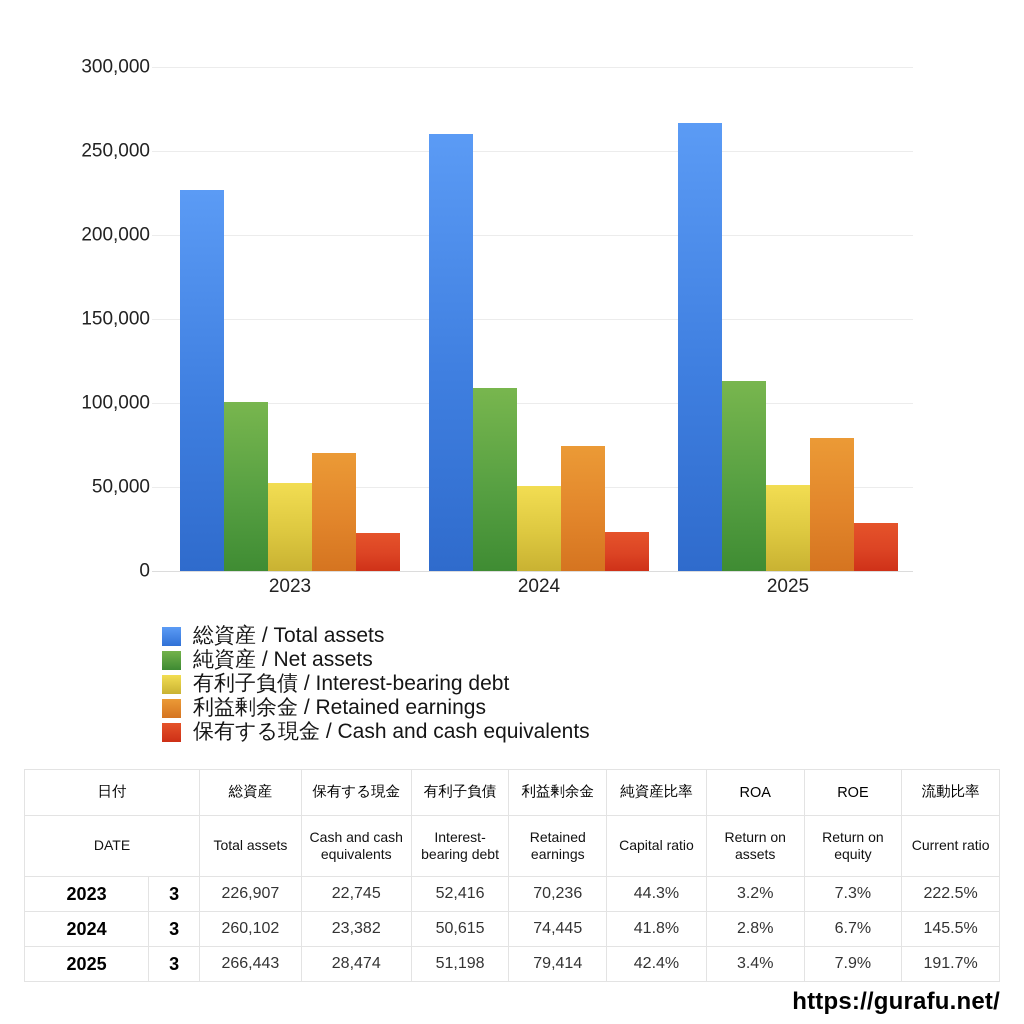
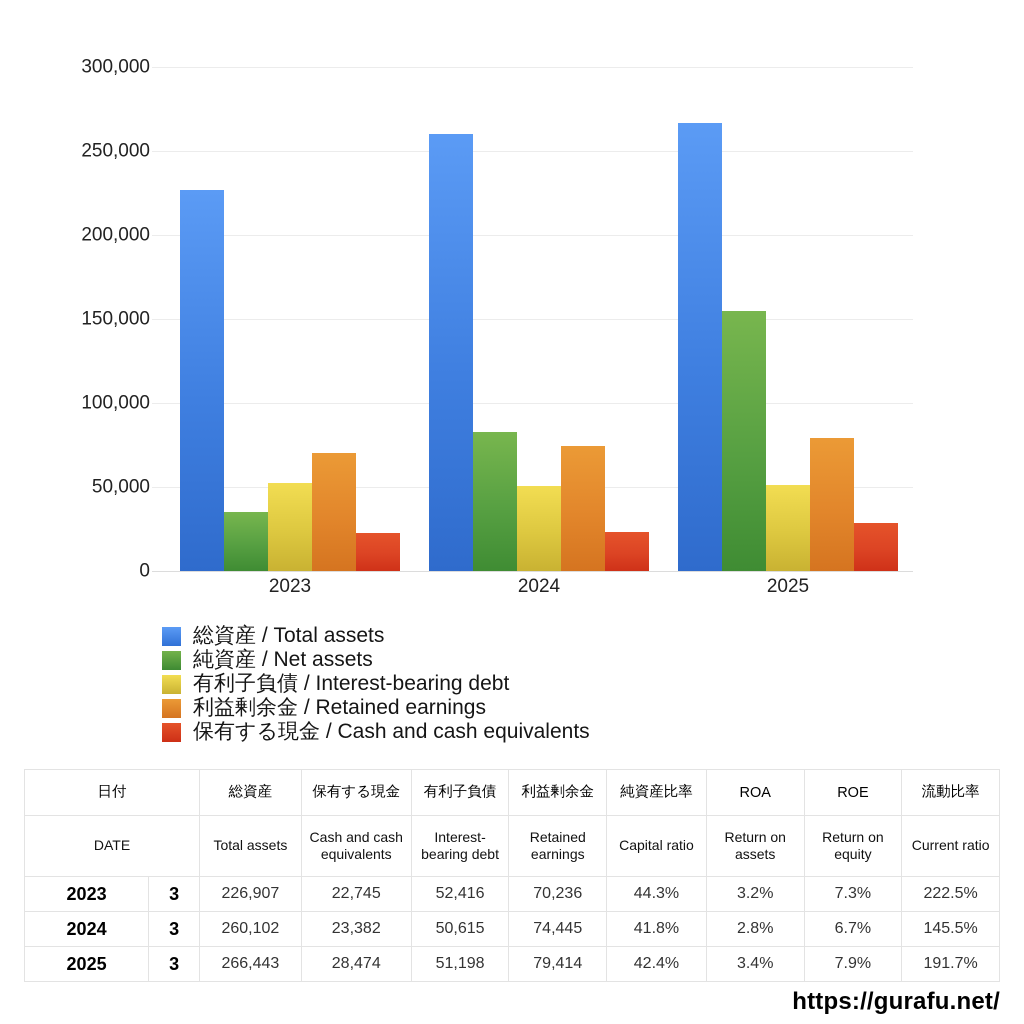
純資産 / Net assets/2023: 100000 -> 35000
純資産 / Net assets/2024: 109000 -> 83000
純資産 / Net assets/2025: 113000 -> 155000
